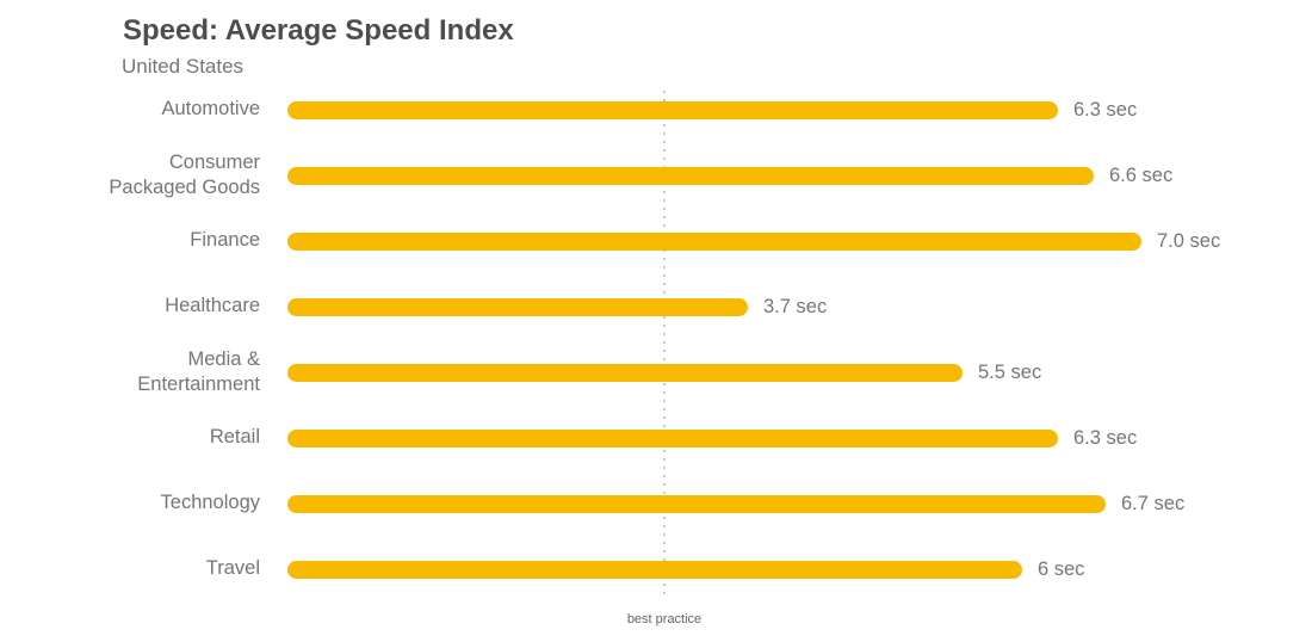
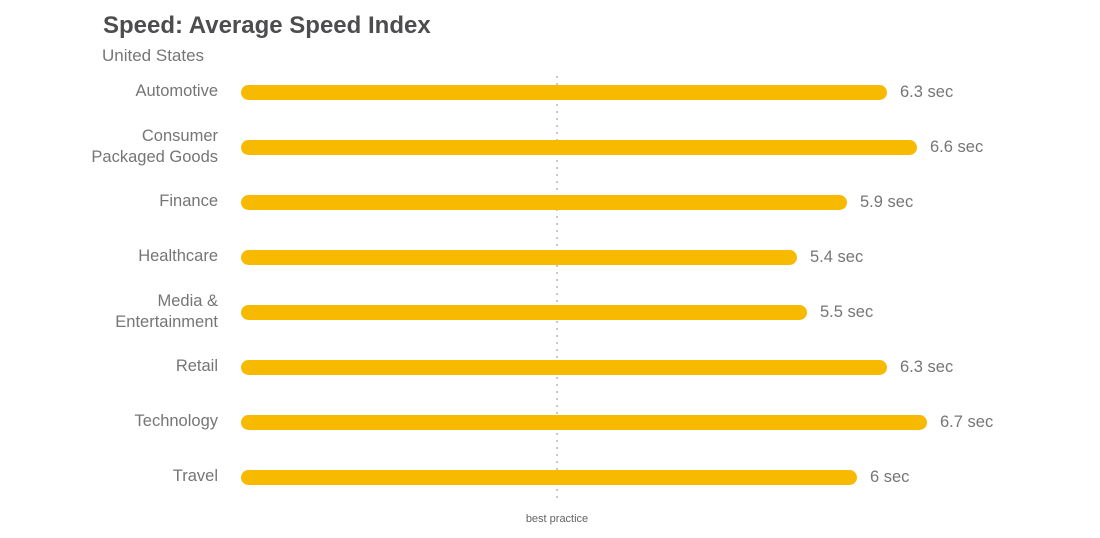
Finance: 7.0 -> 5.9
Healthcare: 3.7 -> 5.4
